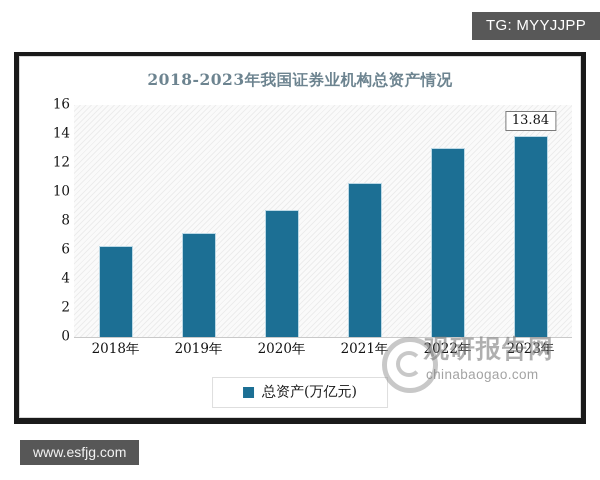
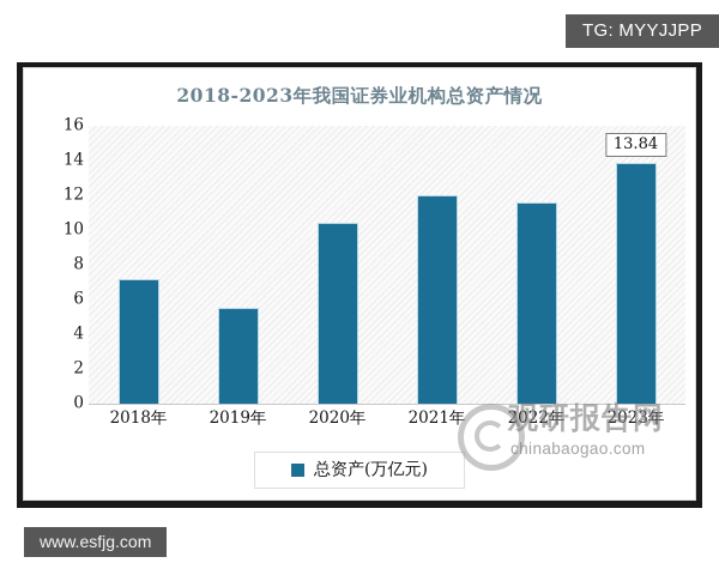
2018年: 6.3 -> 7.2
2019年: 7.2 -> 5.5
2020年: 8.8 -> 10.4
2021年: 10.6 -> 12.0
2022年: 13.0 -> 11.6
